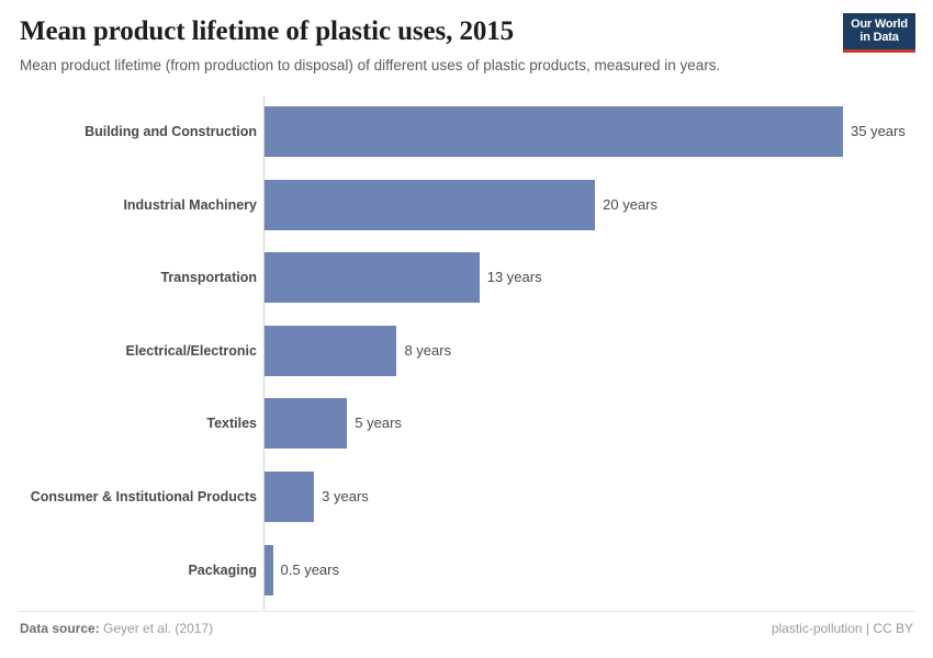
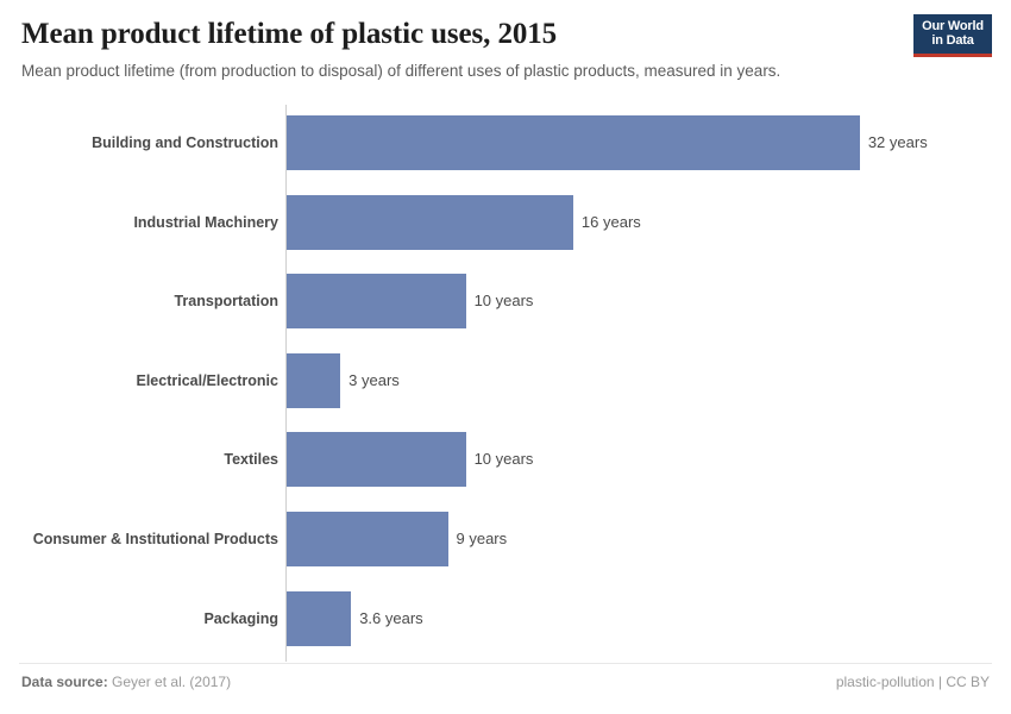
Building and Construction: 35 -> 32
Industrial Machinery: 20 -> 16
Transportation: 13 -> 10
Electrical/Electronic: 8 -> 3
Textiles: 5 -> 10
Consumer & Institutional Products: 3 -> 9
Packaging: 0.5 -> 3.6
